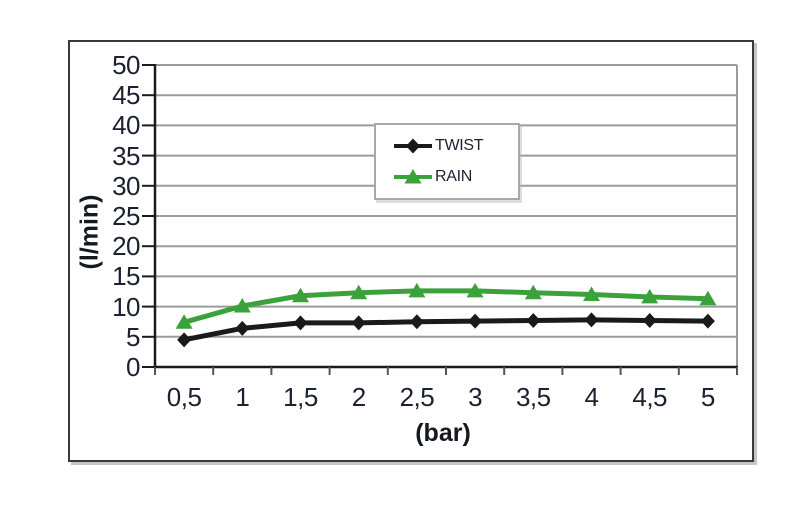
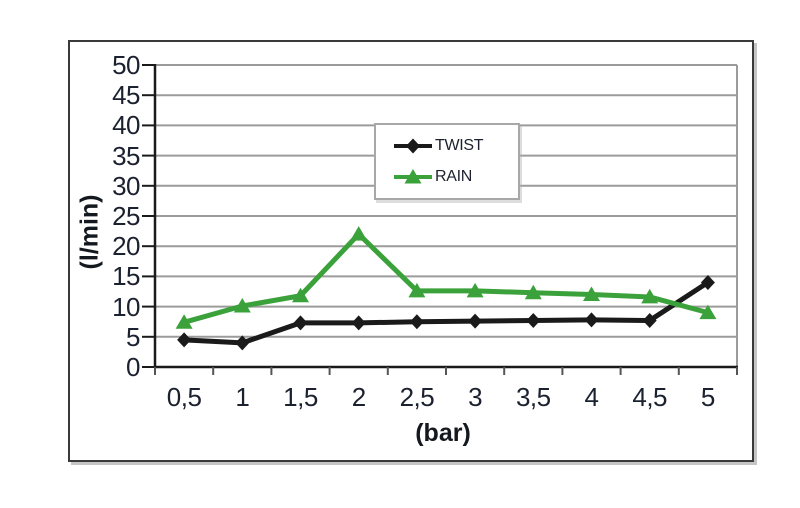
TWIST/1: 6 -> 4
RAIN/2: 12 -> 22
TWIST/5: 8 -> 14
RAIN/5: 11 -> 9
